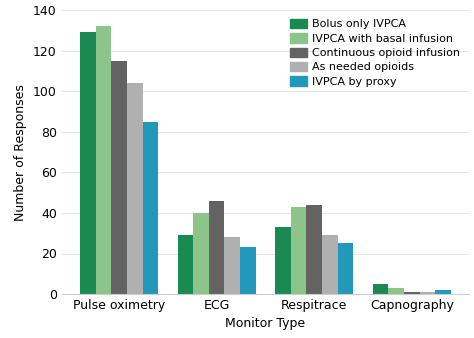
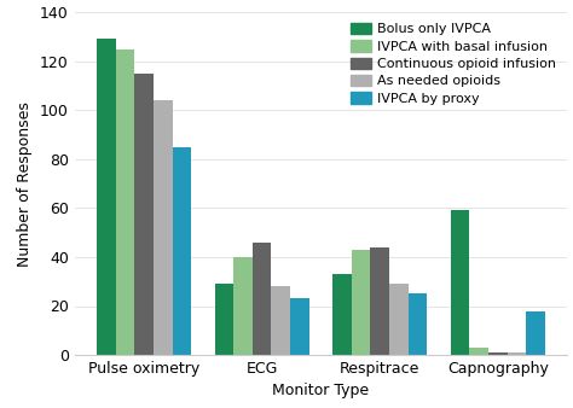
IVPCA with basal infusion/Pulse oximetry: 132 -> 125
Bolus only IVPCA/Capnography: 5 -> 59
IVPCA by proxy/Capnography: 2 -> 18
